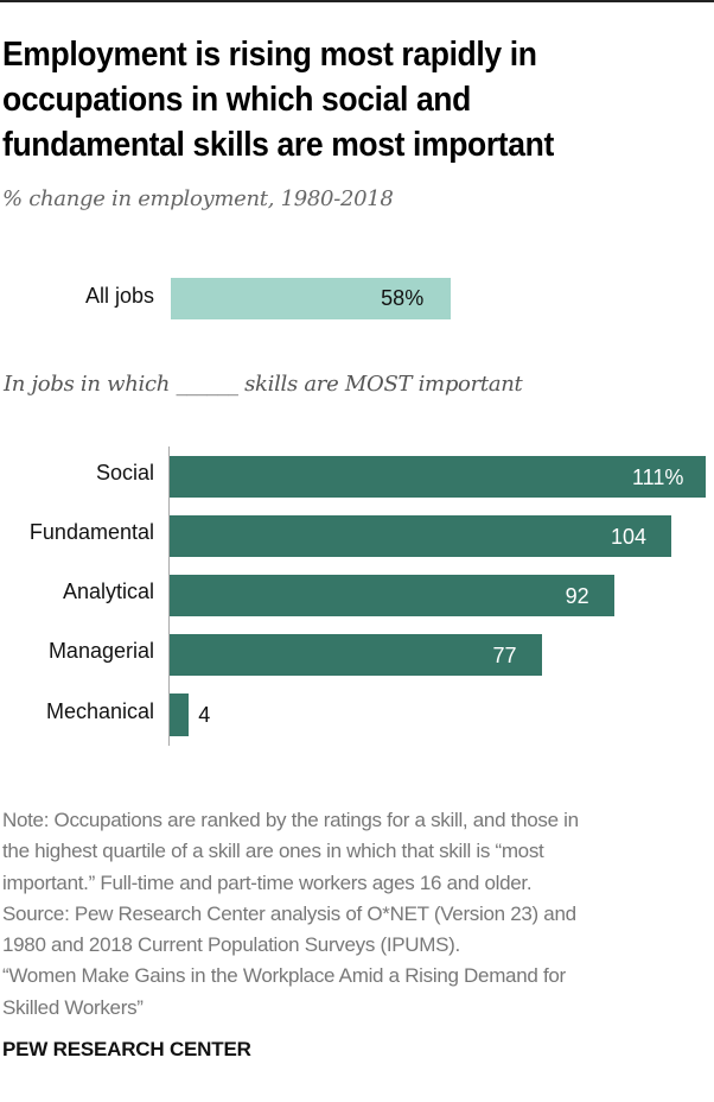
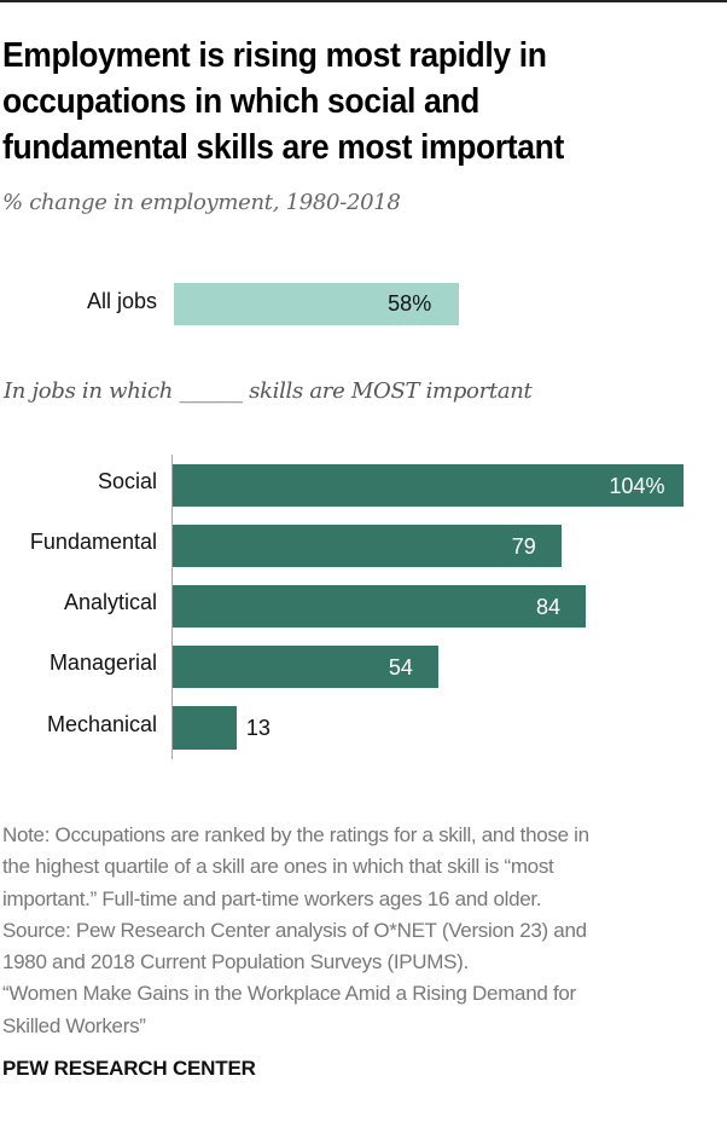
Social: 111% -> 104%
Fundamental: 104 -> 79
Analytical: 92 -> 84
Managerial: 77 -> 54
Mechanical: 4 -> 13
